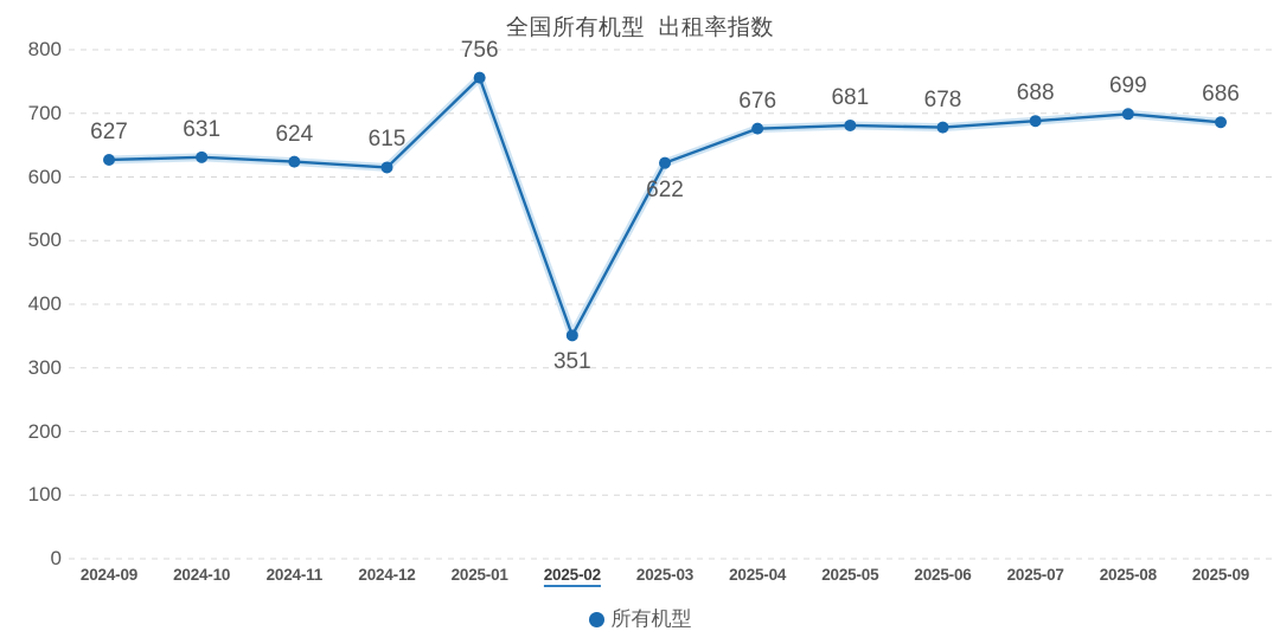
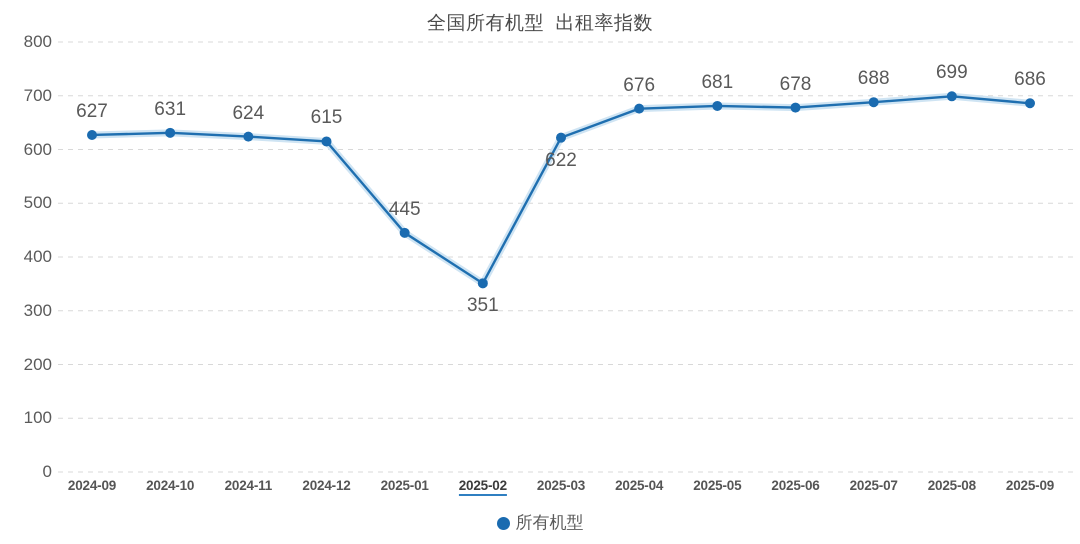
2025-01: 756 -> 445
